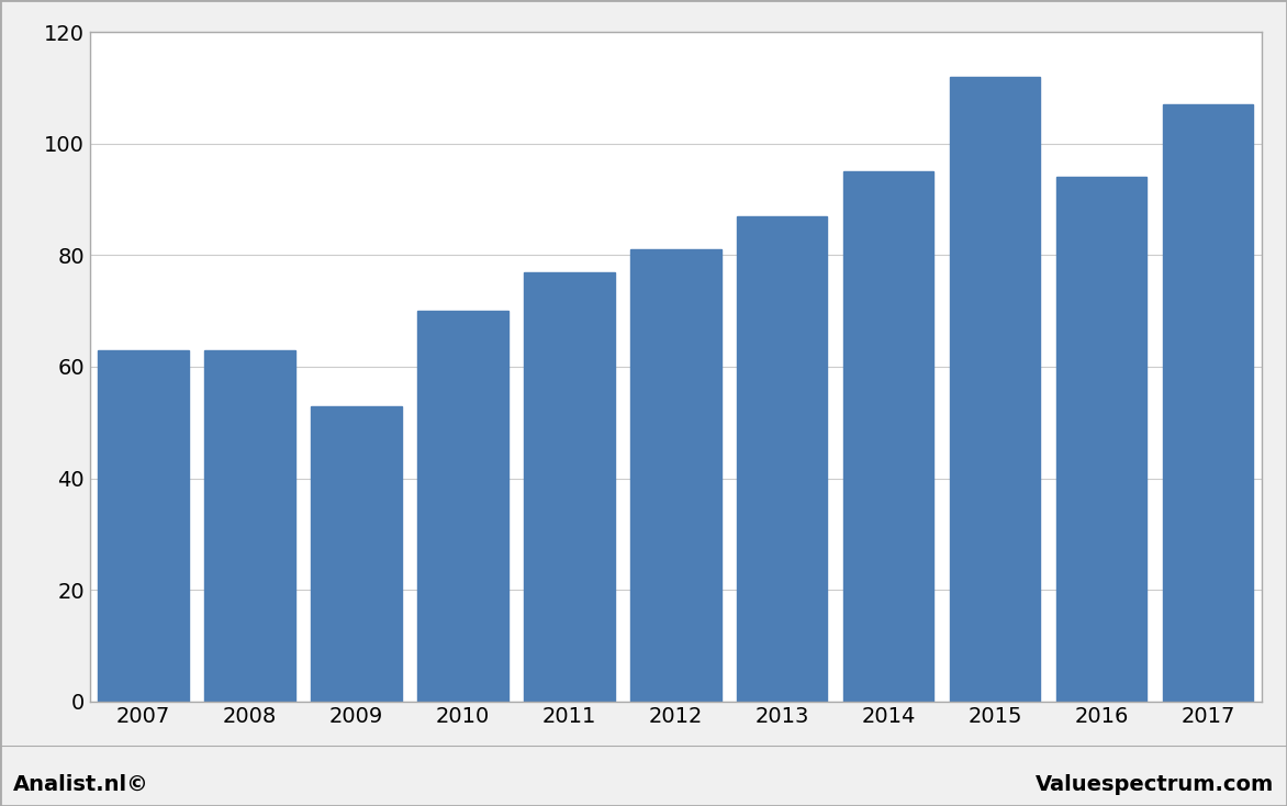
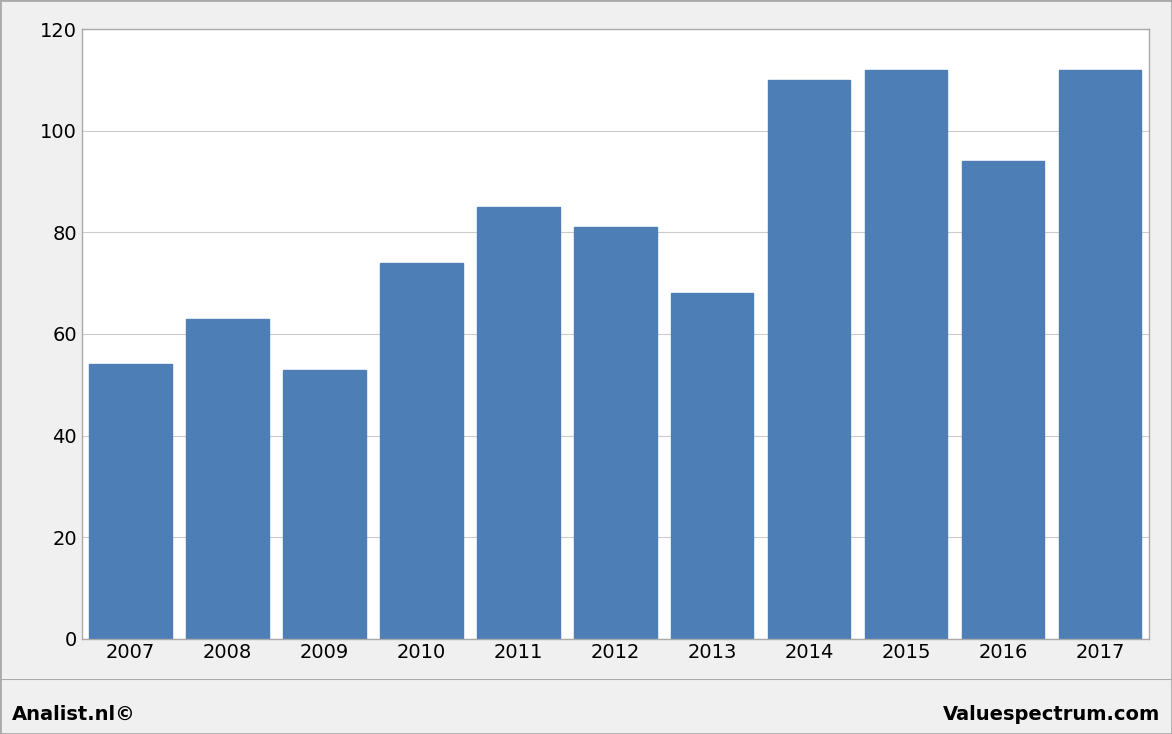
2007: 63 -> 54
2010: 70 -> 74
2011: 77 -> 85
2013: 87 -> 68
2014: 95 -> 110
2017: 107 -> 112
